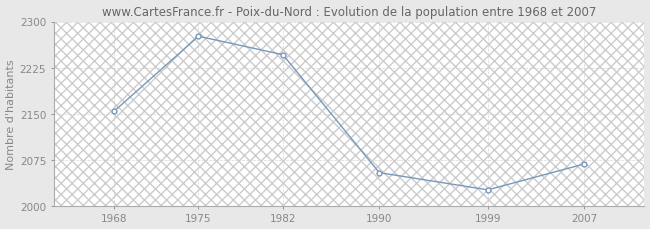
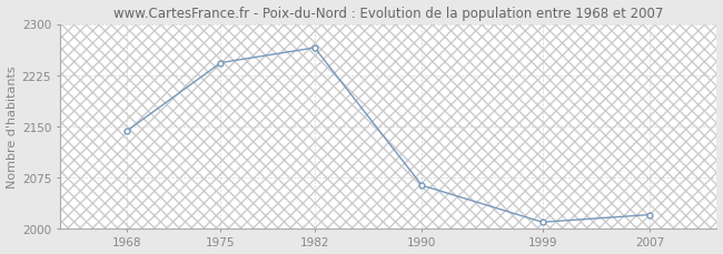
1968: 2154 -> 2143
1975: 2276 -> 2243
1982: 2246 -> 2265
1990: 2054 -> 2063
1999: 2026 -> 2009
2007: 2068 -> 2020
